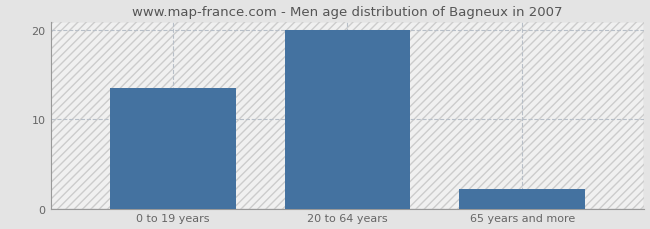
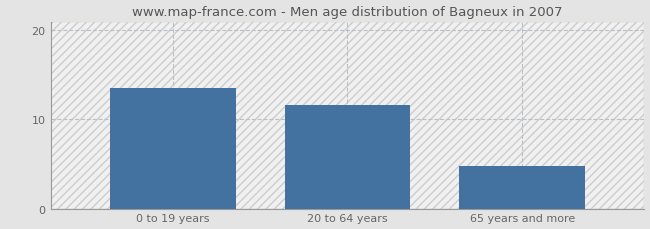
20 to 64 years: 20.0 -> 11.6
65 years and more: 2.2 -> 4.8
